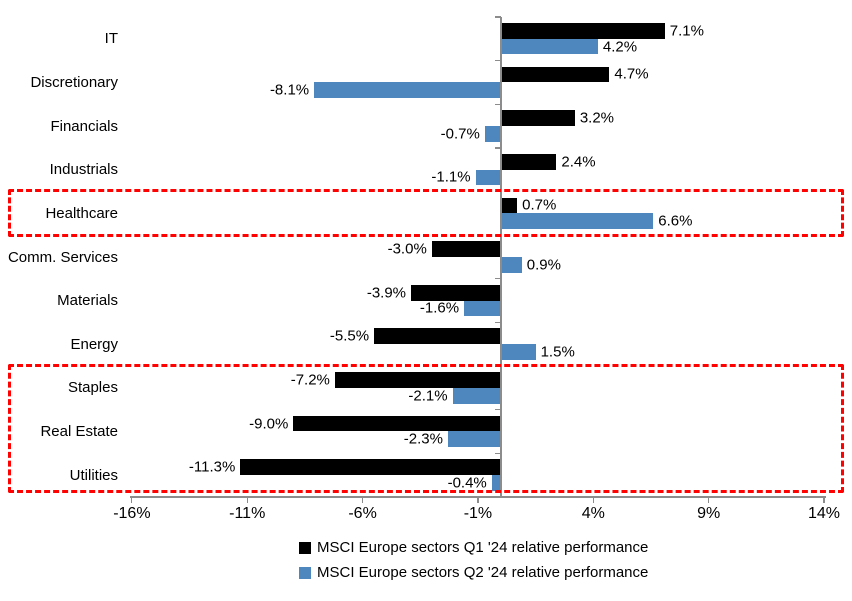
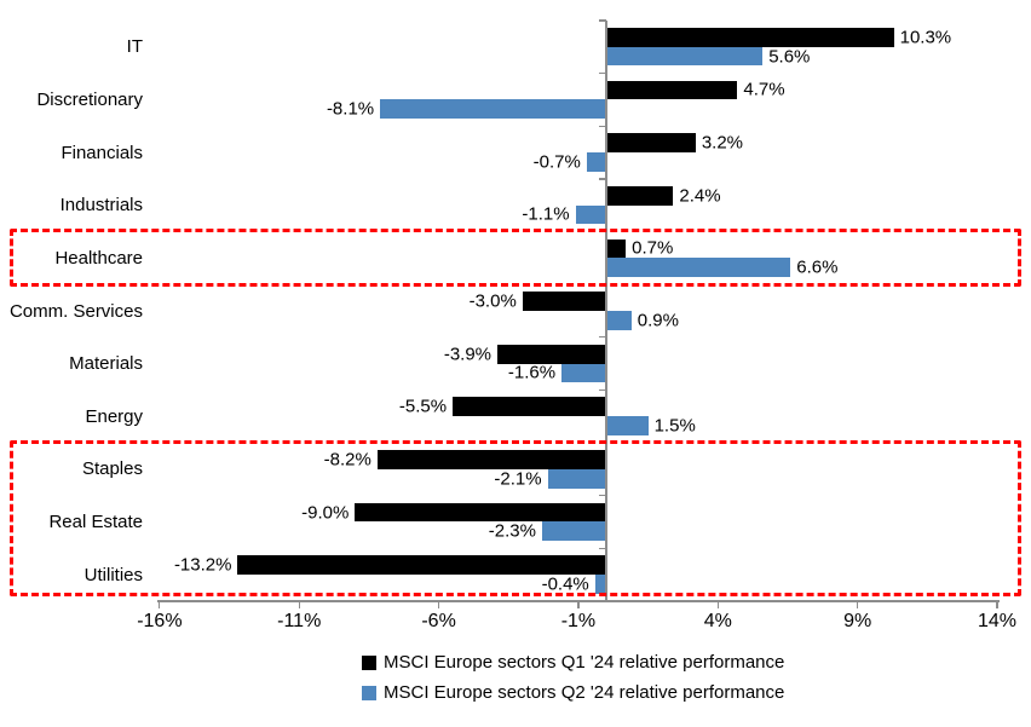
MSCI Europe sectors Q1 '24 relative performance/IT: 7.1% -> 10.3%
MSCI Europe sectors Q2 '24 relative performance/IT: 4.2% -> 5.6%
MSCI Europe sectors Q1 '24 relative performance/Staples: -7.2% -> -8.2%
MSCI Europe sectors Q1 '24 relative performance/Utilities: -11.3% -> -13.2%
